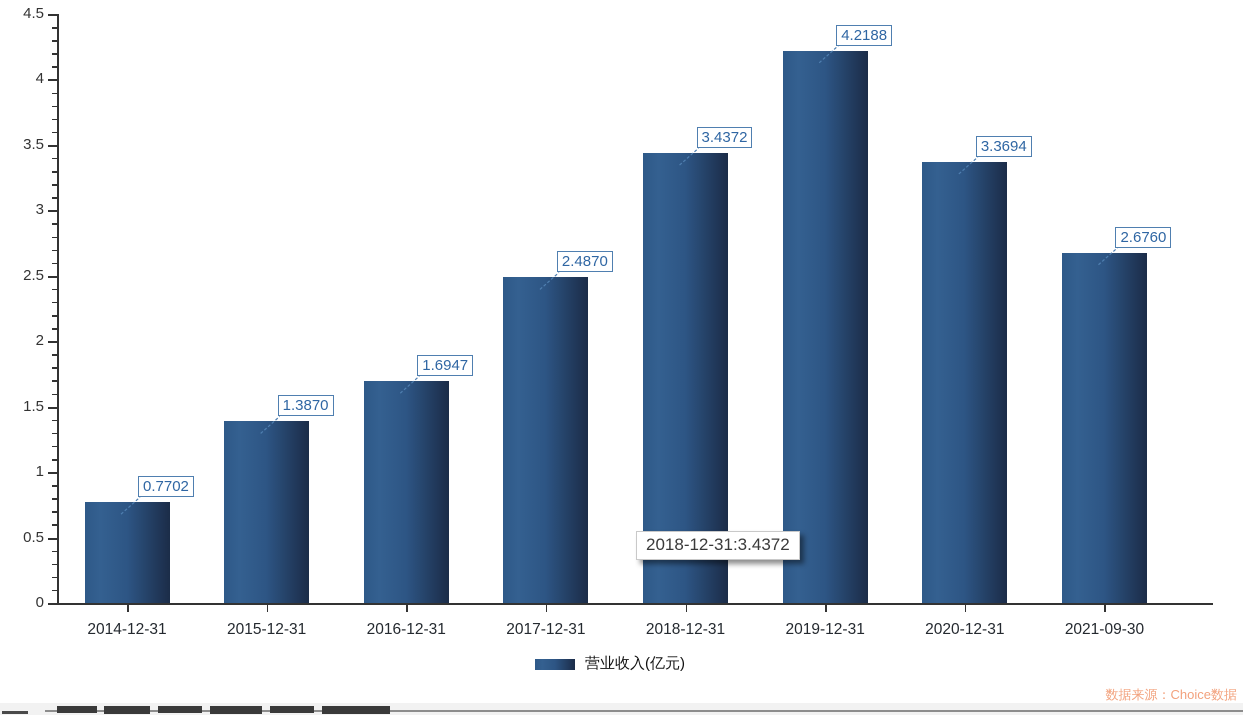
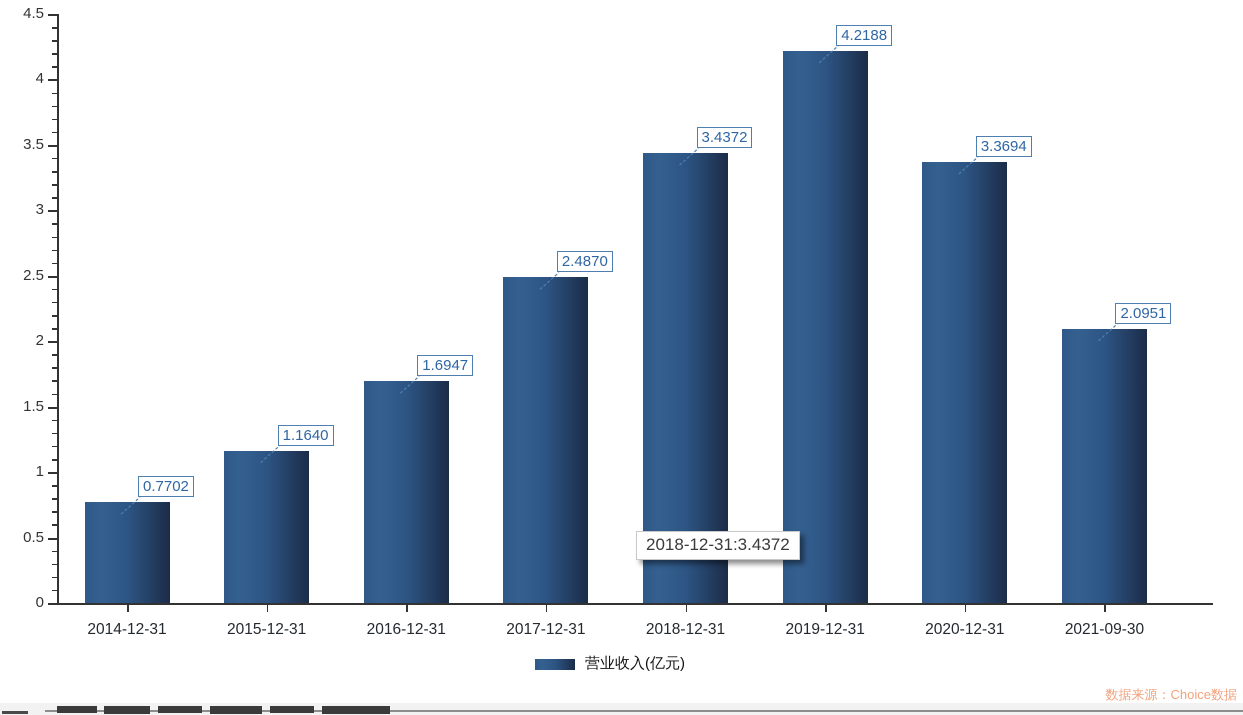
2015-12-31: 1.3870 -> 1.1640
2021-09-30: 2.6760 -> 2.0951
